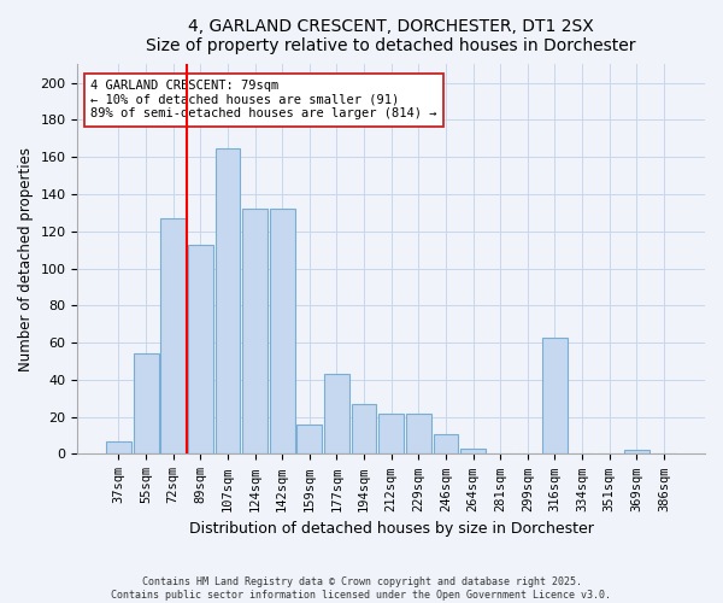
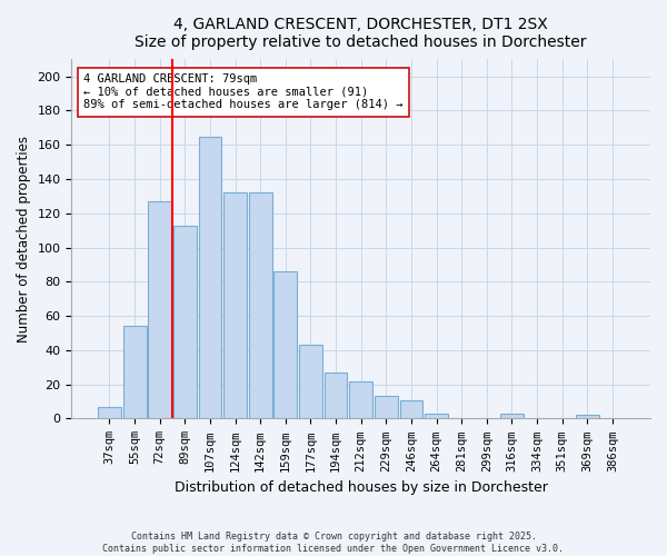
159sqm: 16 -> 86
229sqm: 22 -> 13
316sqm: 63 -> 3
